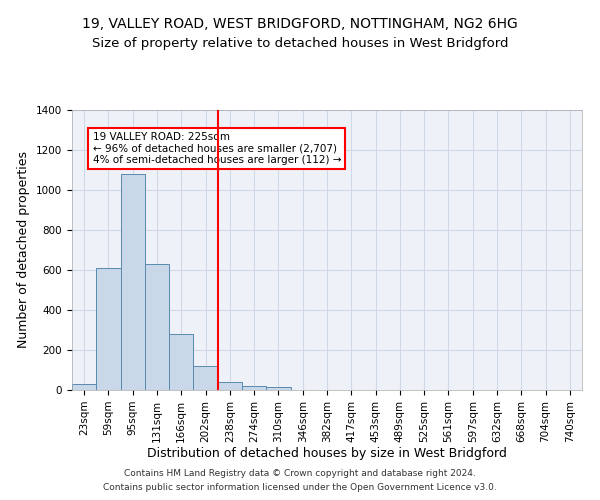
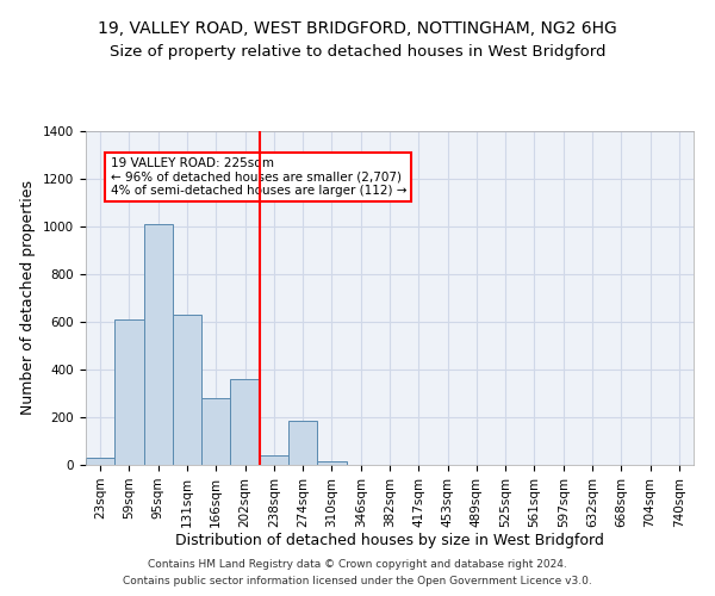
95sqm: 1080 -> 1010
202sqm: 120 -> 360
274sqm: 20 -> 185
